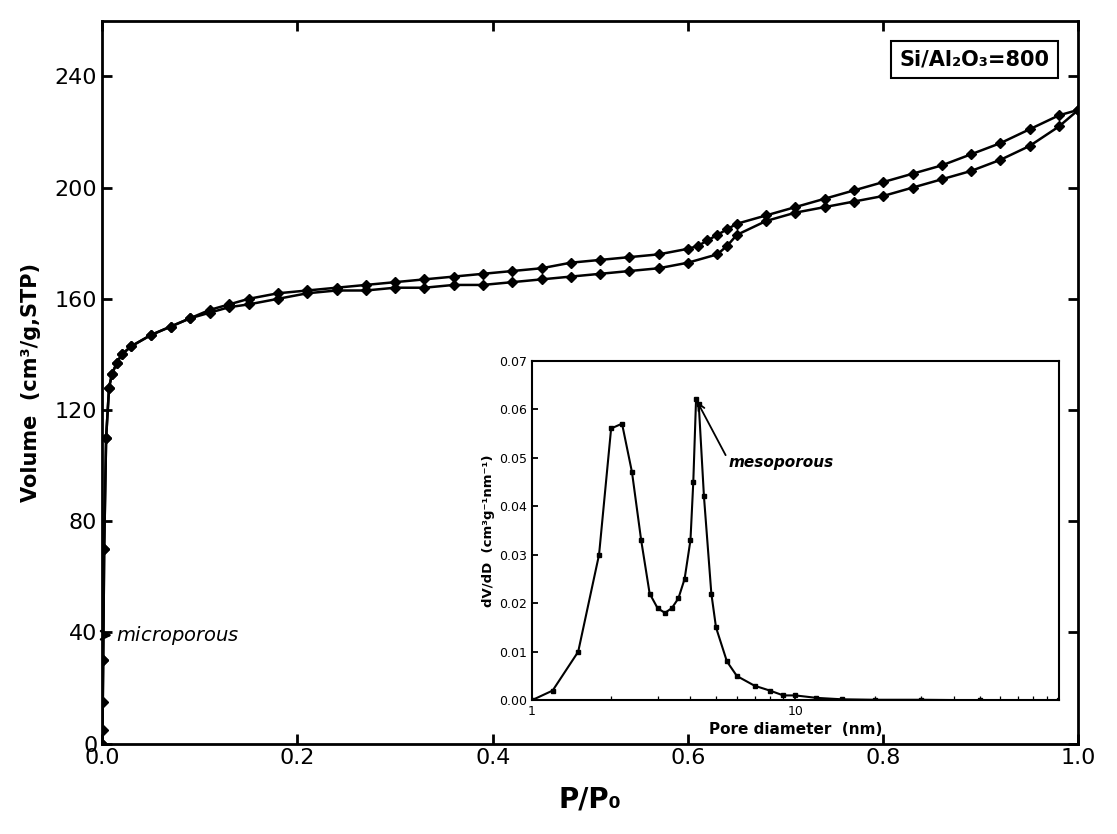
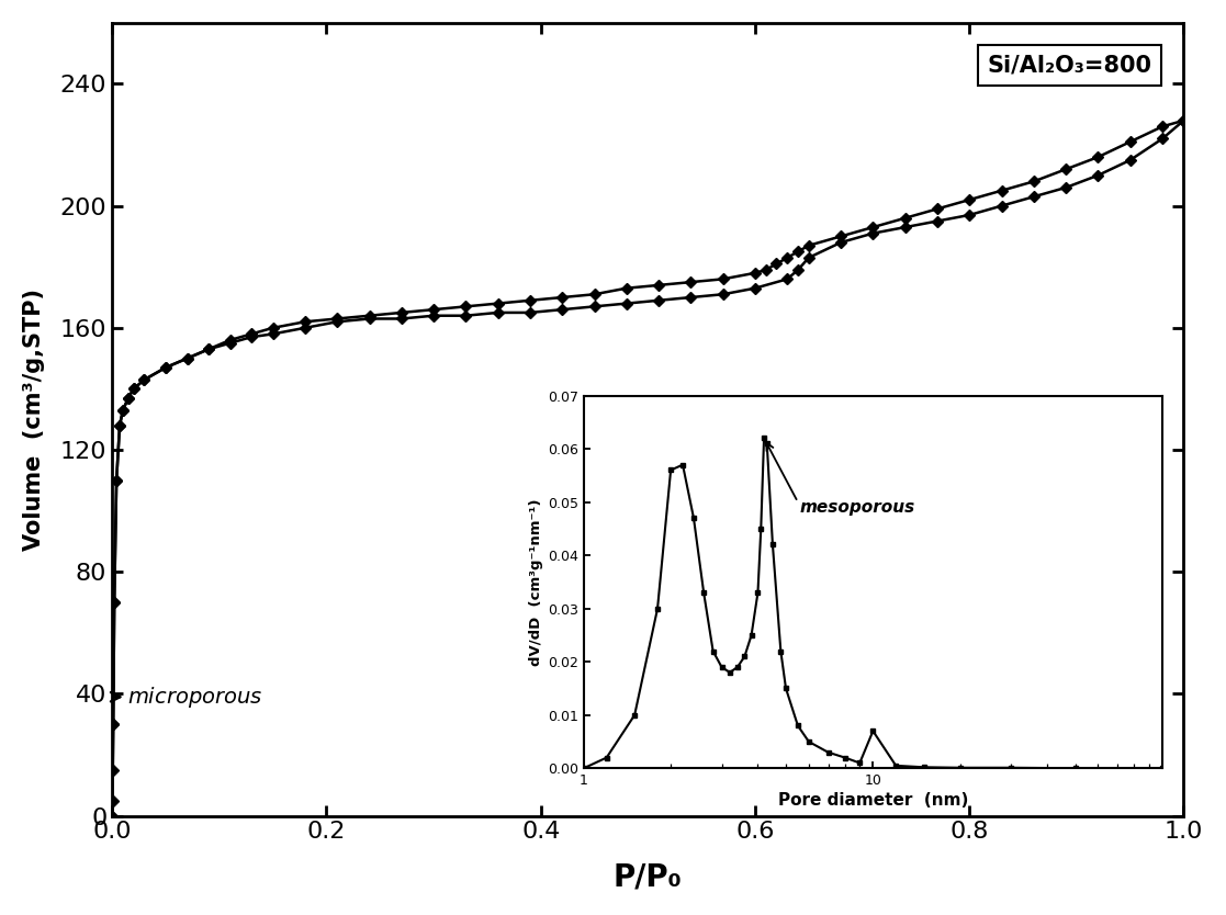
10: 0.0010 -> 0.0070
